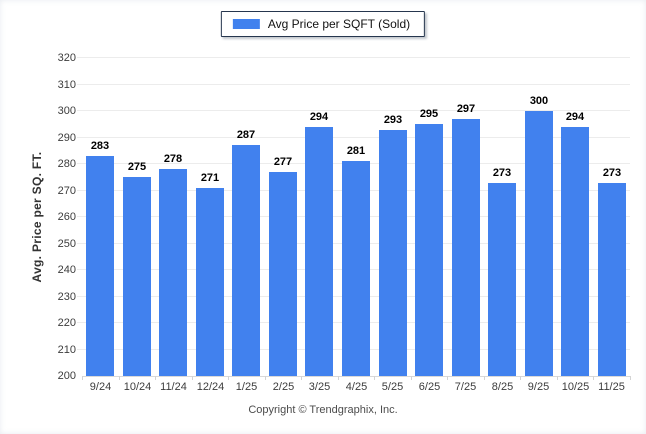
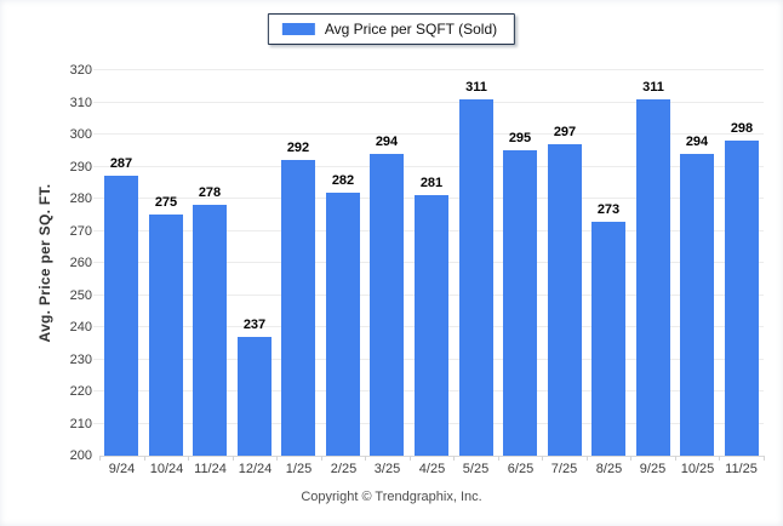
9/24: 283 -> 287
12/24: 271 -> 237
1/25: 287 -> 292
2/25: 277 -> 282
5/25: 293 -> 311
9/25: 300 -> 311
11/25: 273 -> 298
